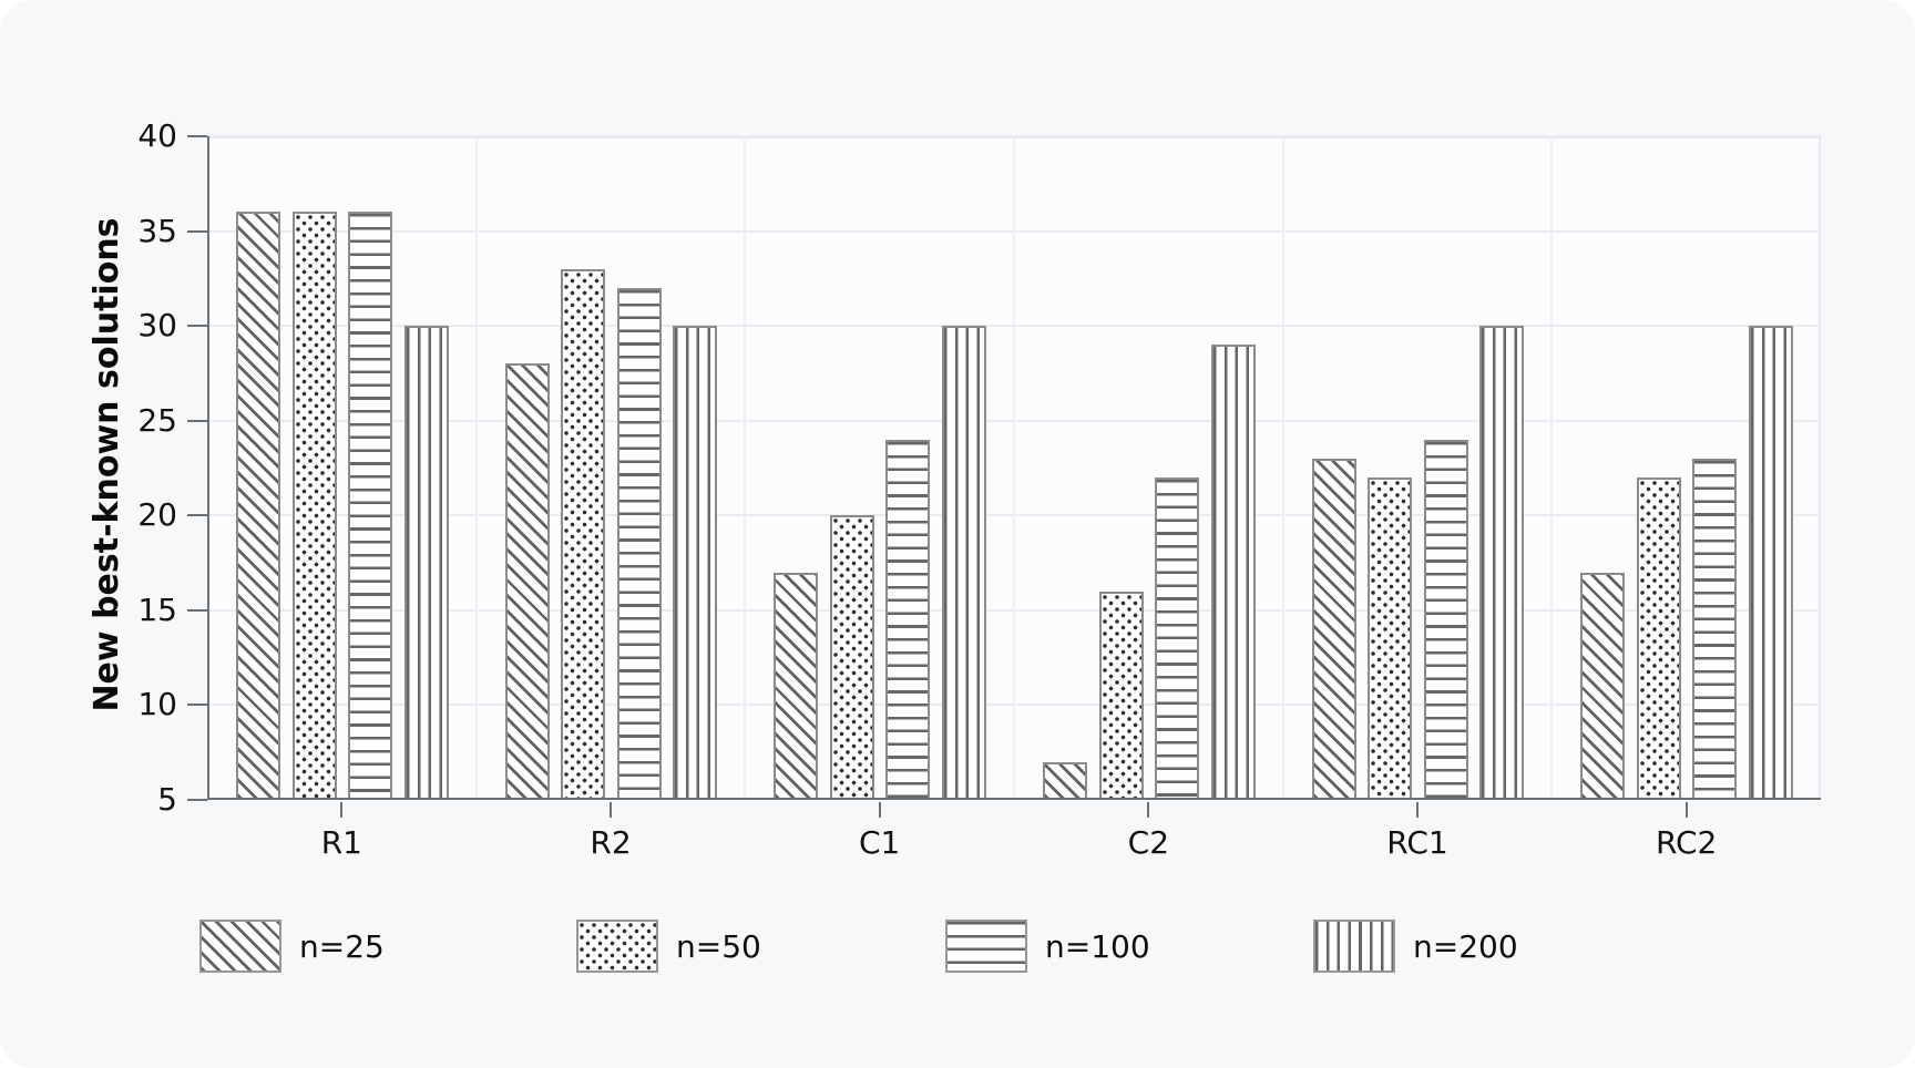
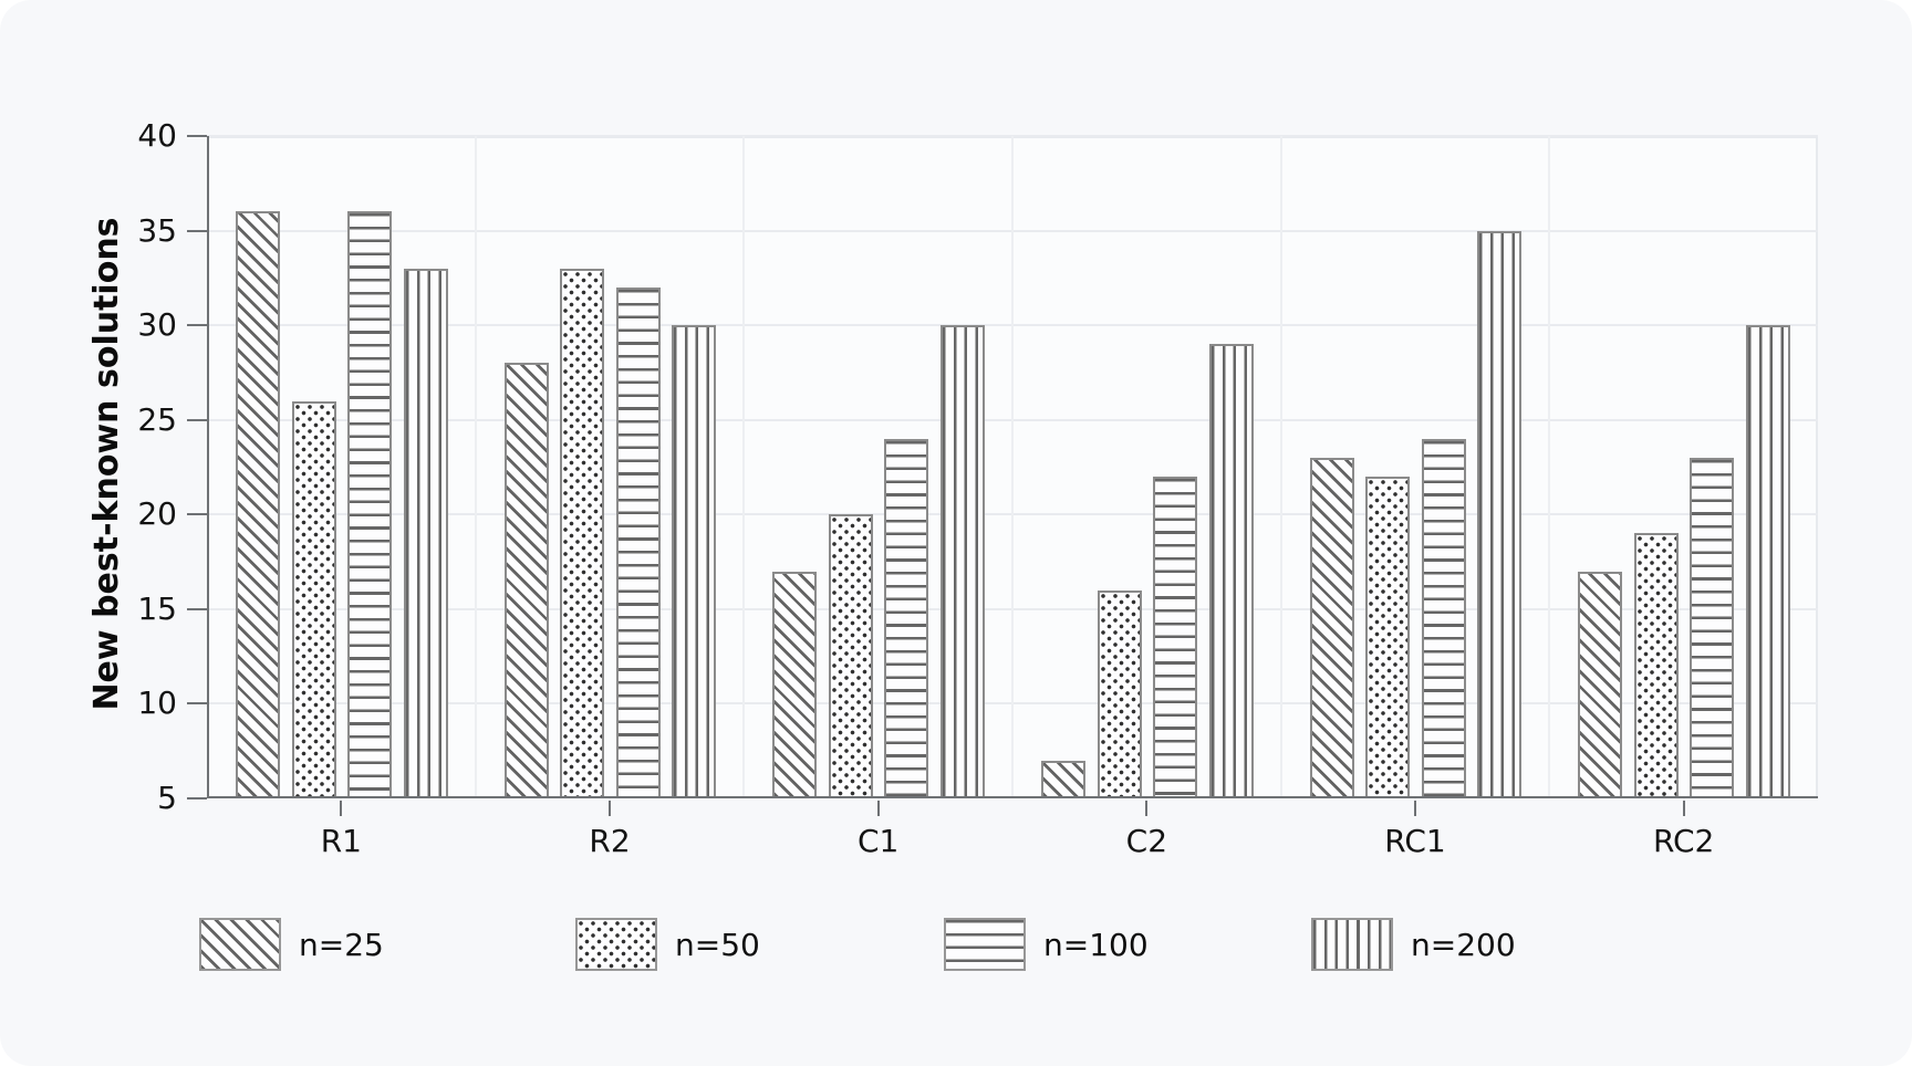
n=50/R1: 36 -> 26
n=200/R1: 30 -> 33
n=200/RC1: 30 -> 35
n=50/RC2: 22 -> 19
